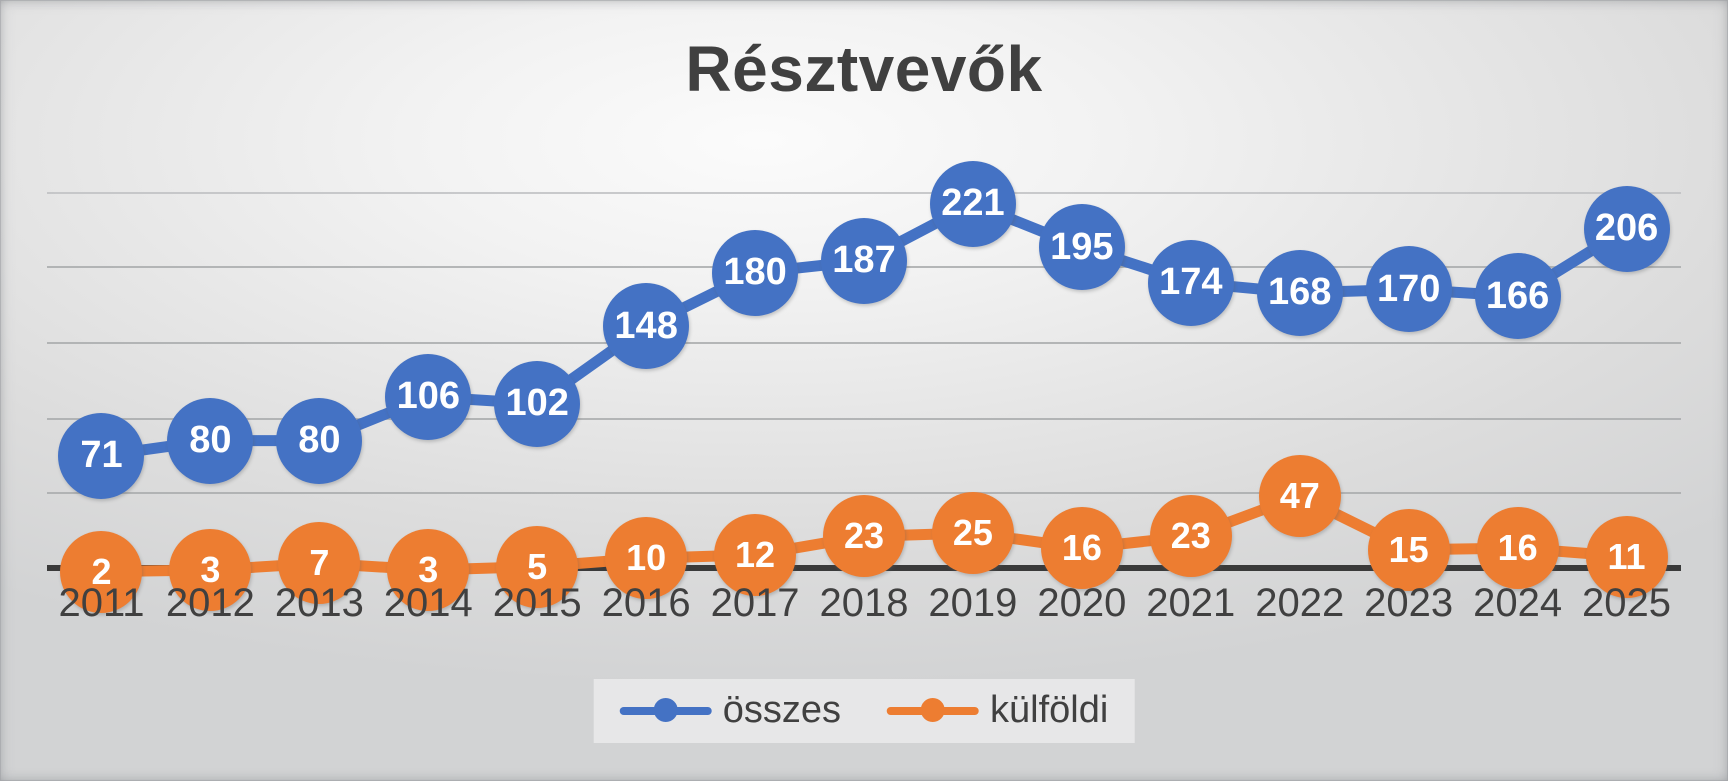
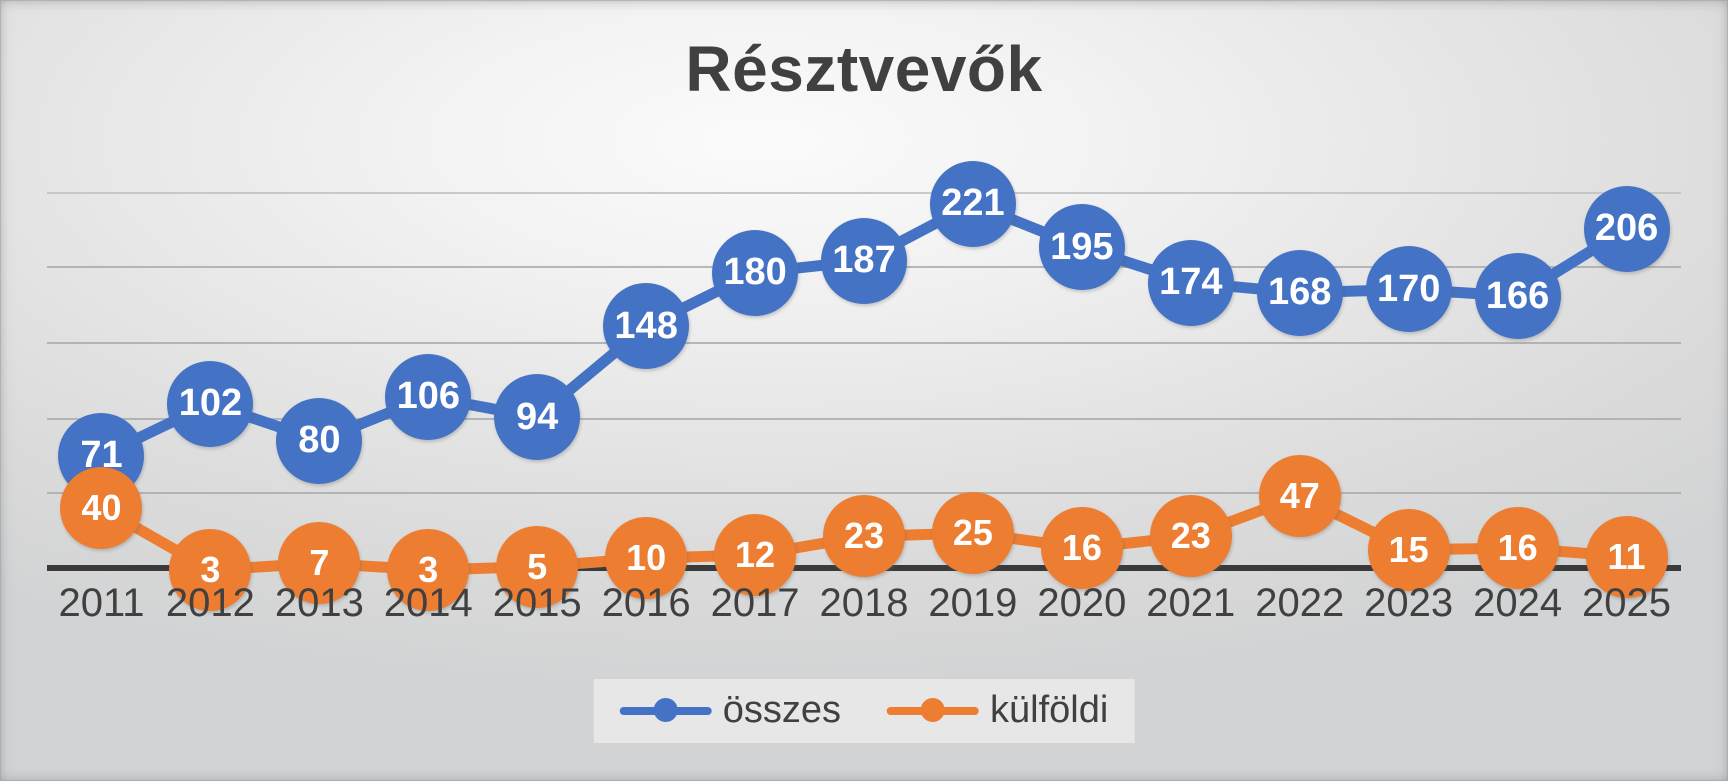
külföldi/2011: 2 -> 40
összes/2012: 80 -> 102
összes/2015: 102 -> 94
